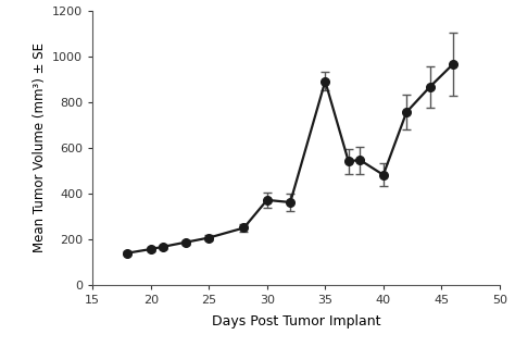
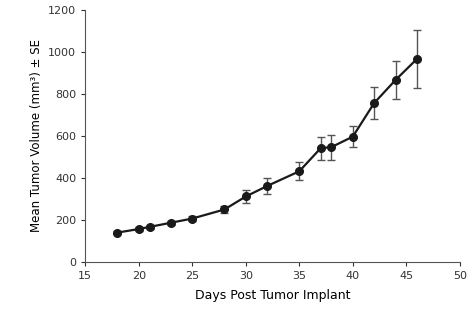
30: 370 -> 310
35: 890 -> 430
40: 480 -> 595
